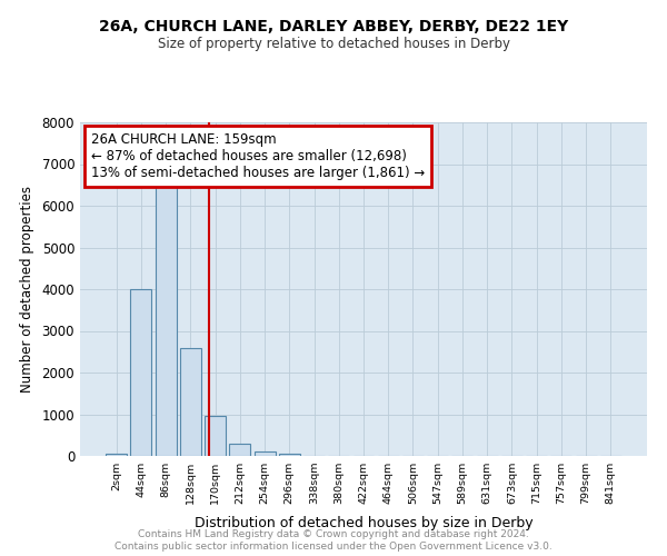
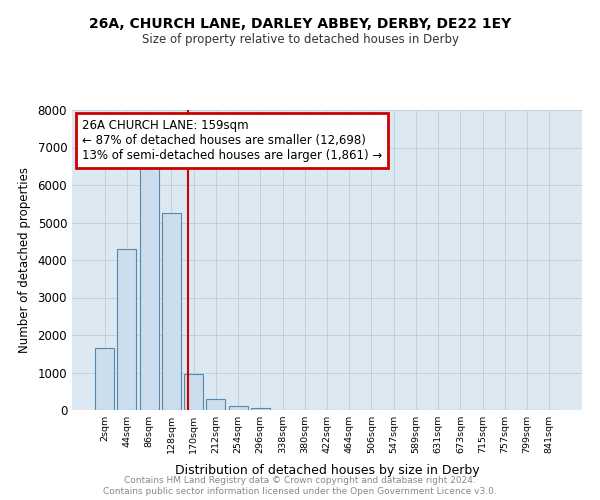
2sqm: 60 -> 1650
44sqm: 4000 -> 4300
128sqm: 2600 -> 5250
